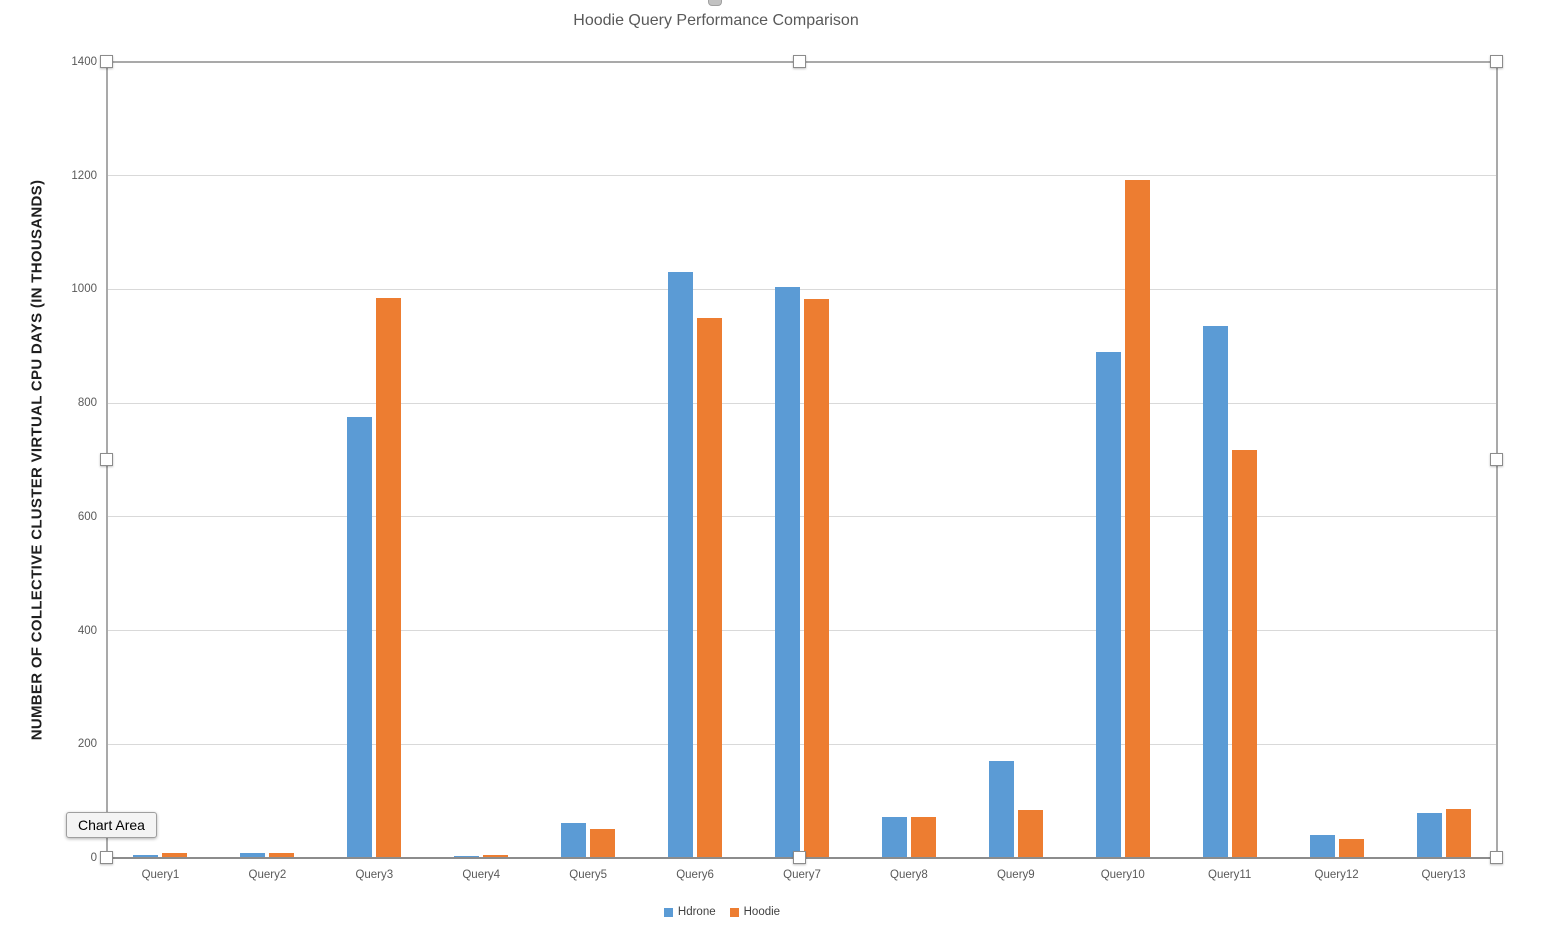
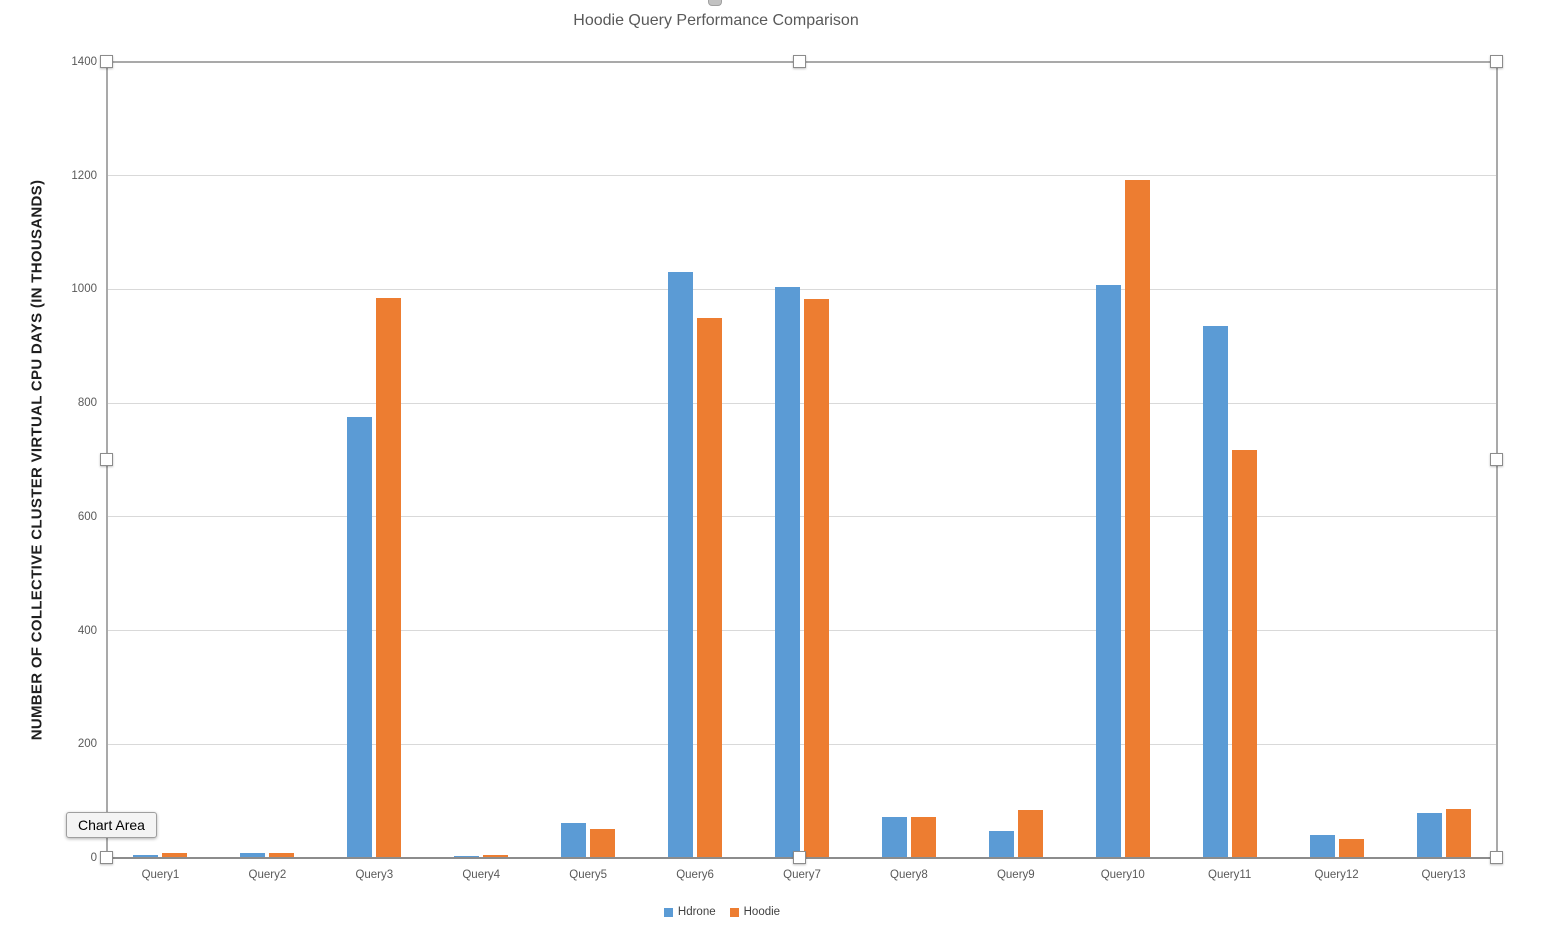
Hdrone/Query9: 170 -> 50
Hdrone/Query10: 890 -> 1010
